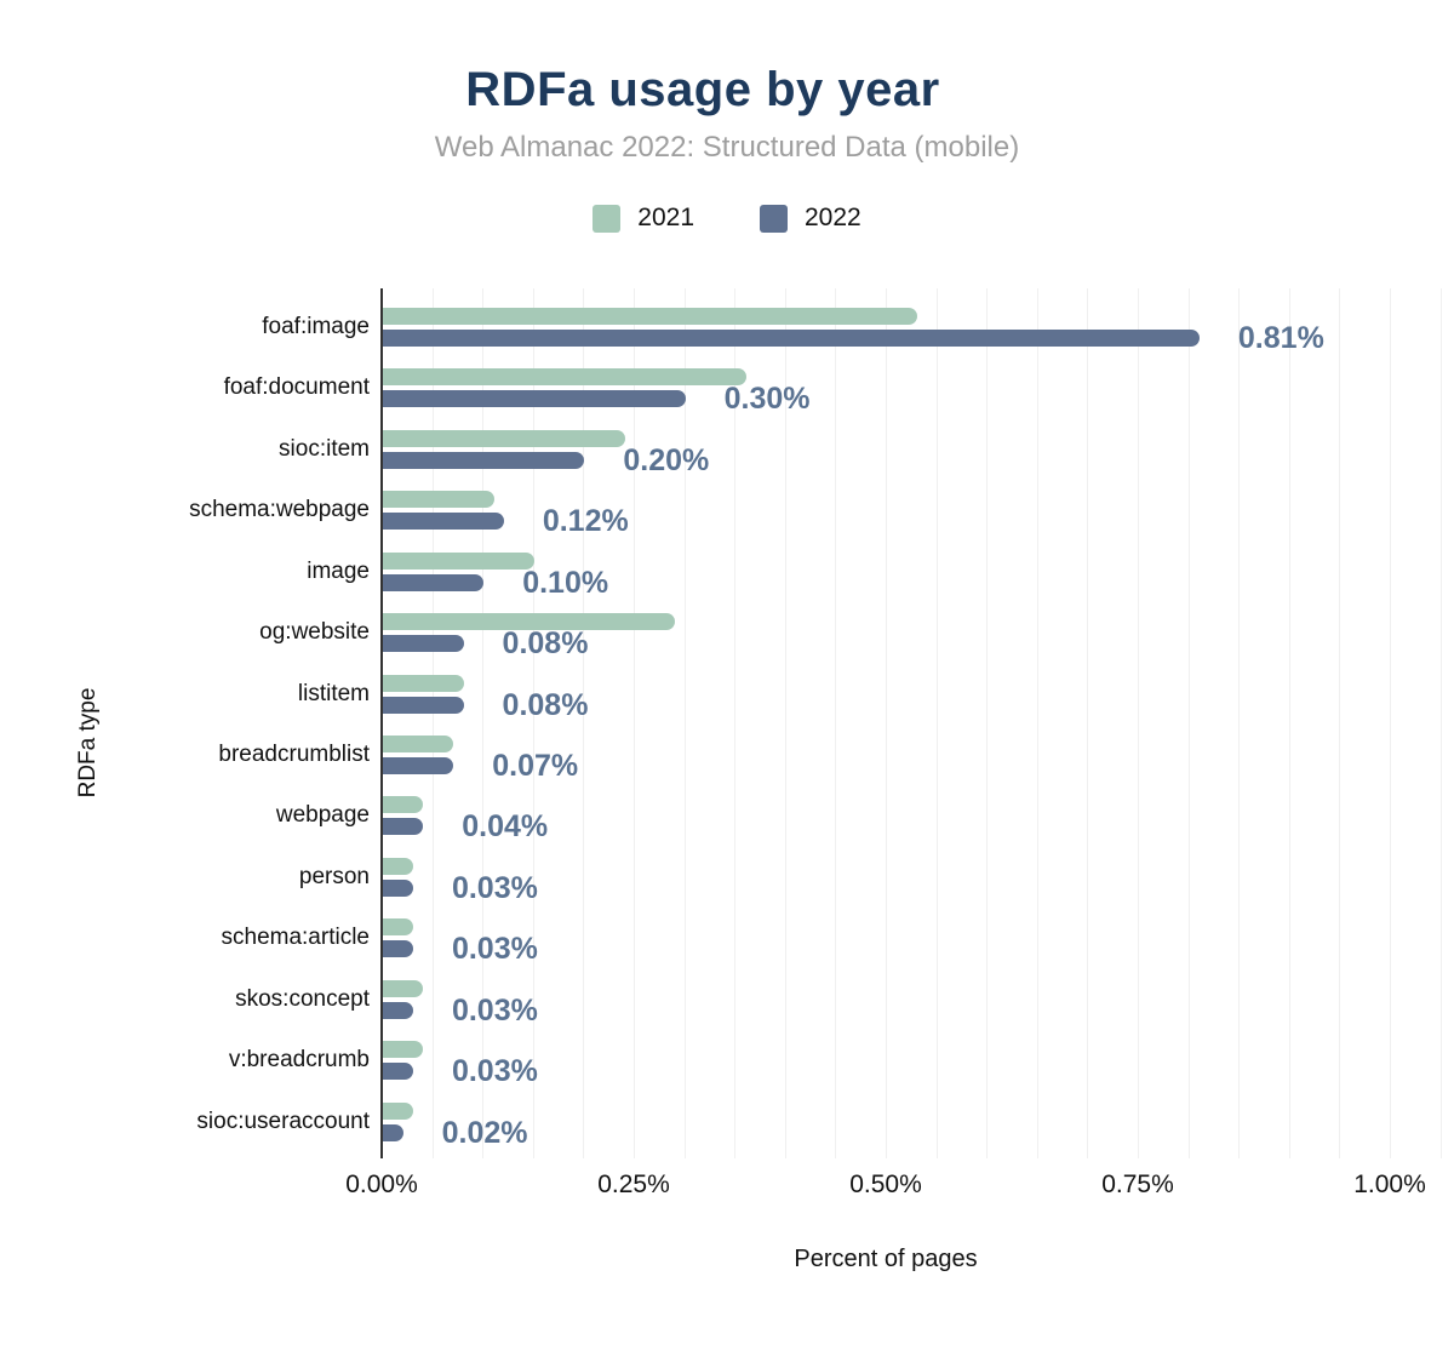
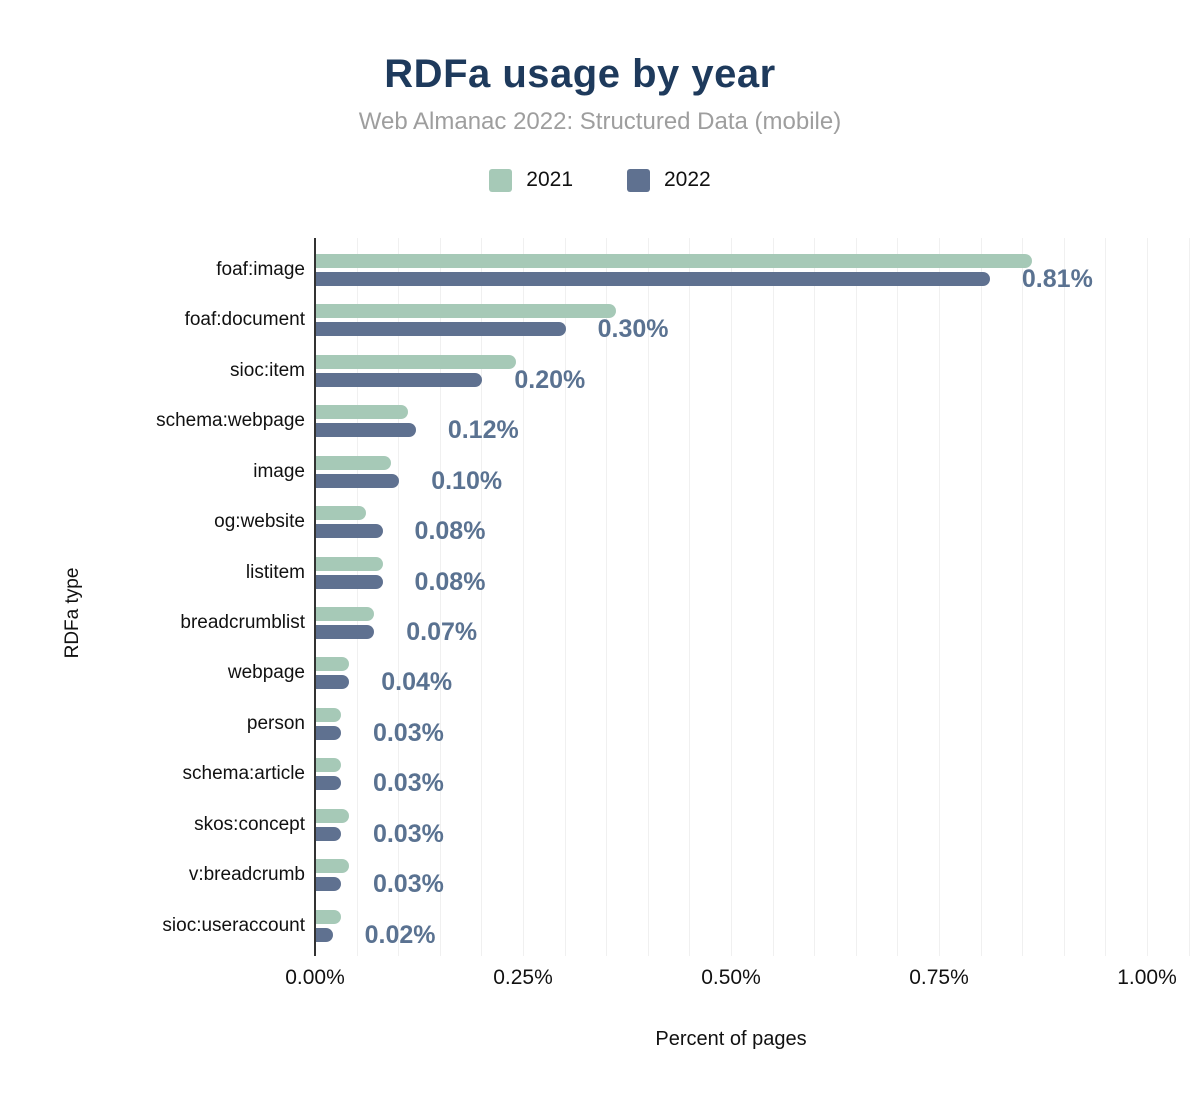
2021/foaf:image: 0.53% -> 0.86%
2021/image: 0.15% -> 0.09%
2021/og:website: 0.29% -> 0.06%
